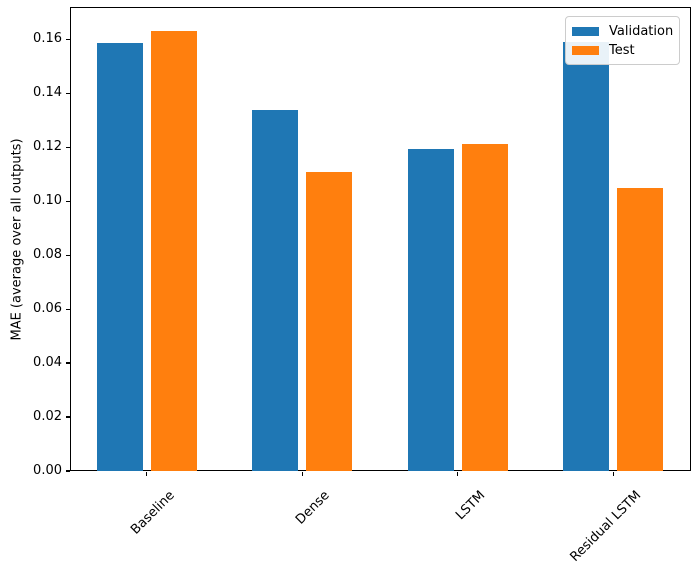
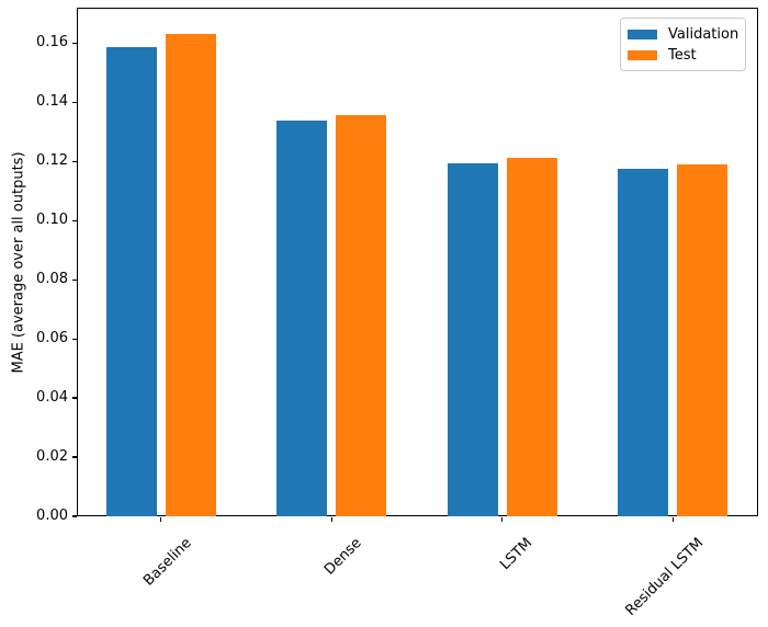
Test/Dense: 0.111 -> 0.136
Validation/Residual LSTM: 0.159 -> 0.117
Test/Residual LSTM: 0.105 -> 0.119
